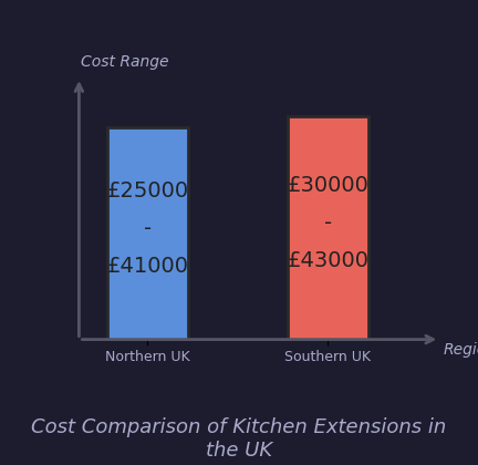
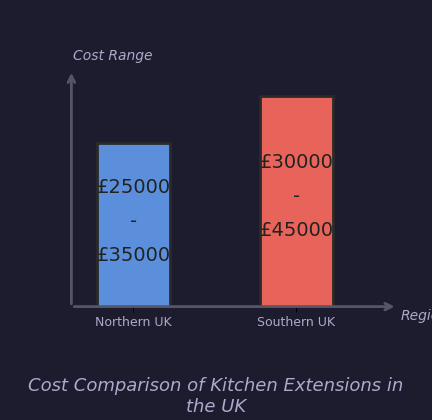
Northern UK: £41000 -> £35000
Southern UK: £43000 -> £45000
